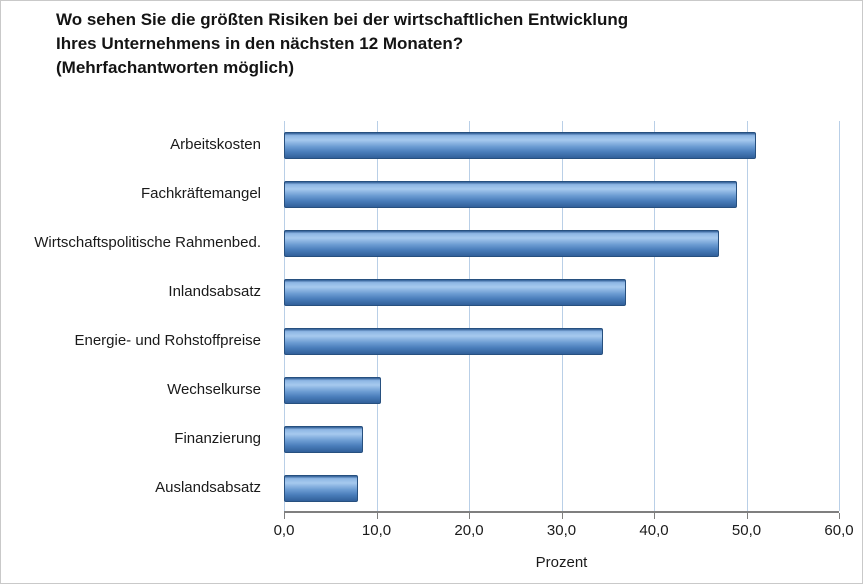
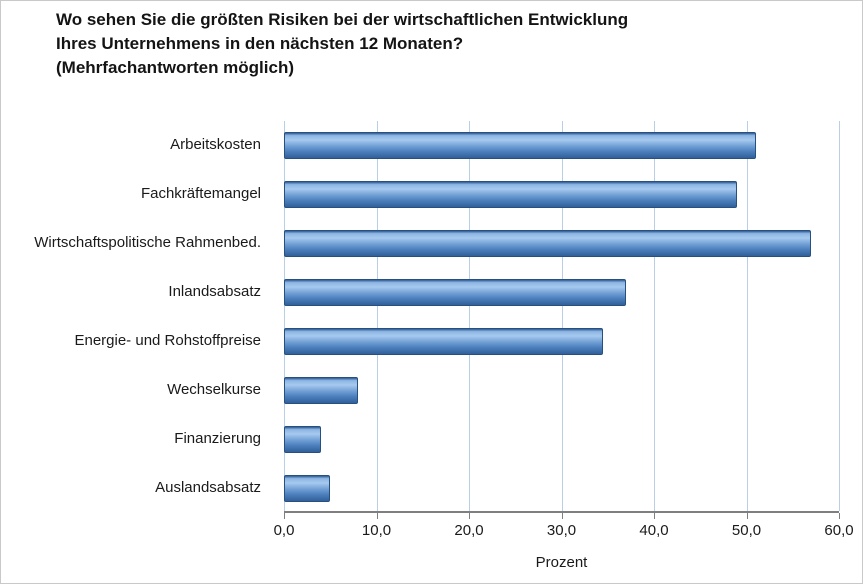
Wirtschaftspolitische Rahmenbed.: 47 -> 57
Wechselkurse: 10 -> 8
Finanzierung: 8 -> 4
Auslandsabsatz: 8 -> 5
